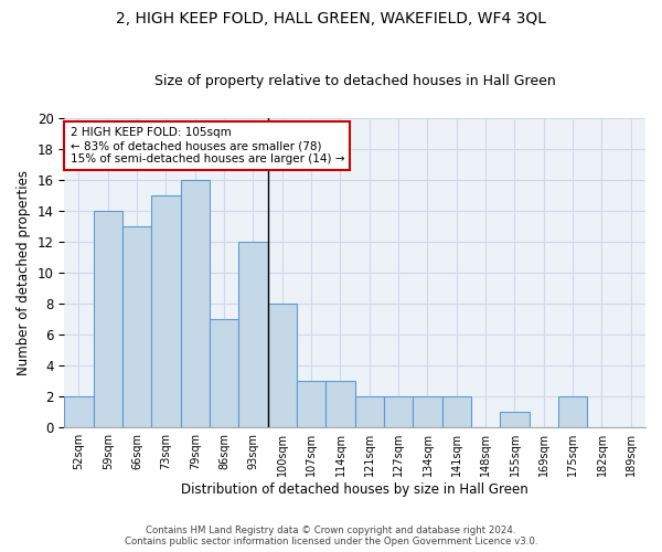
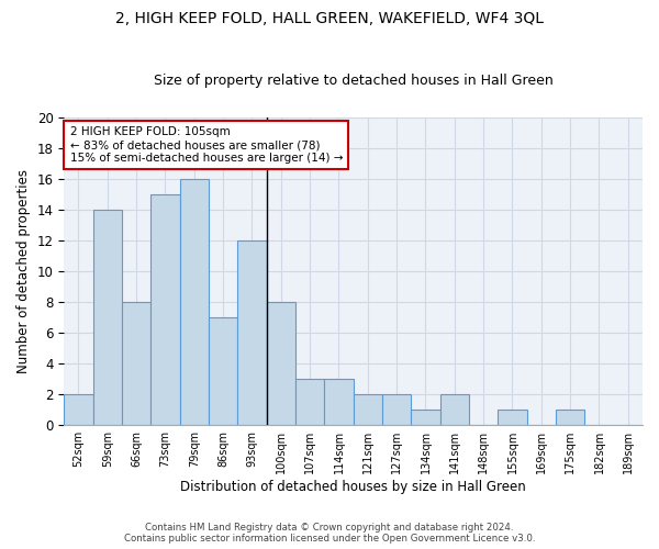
66sqm: 13 -> 8
134sqm: 2 -> 1
175sqm: 2 -> 1
